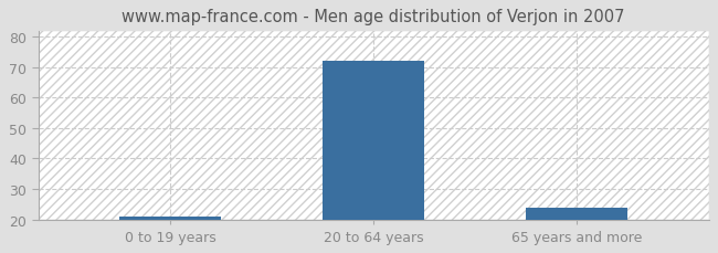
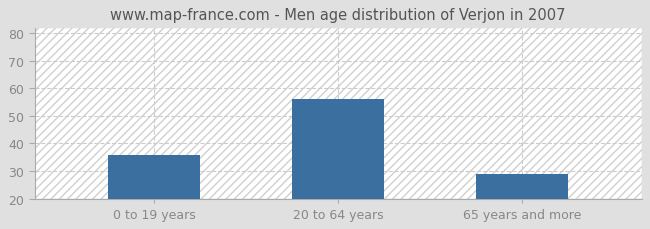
0 to 19 years: 21 -> 36
20 to 64 years: 72 -> 56
65 years and more: 24 -> 29
